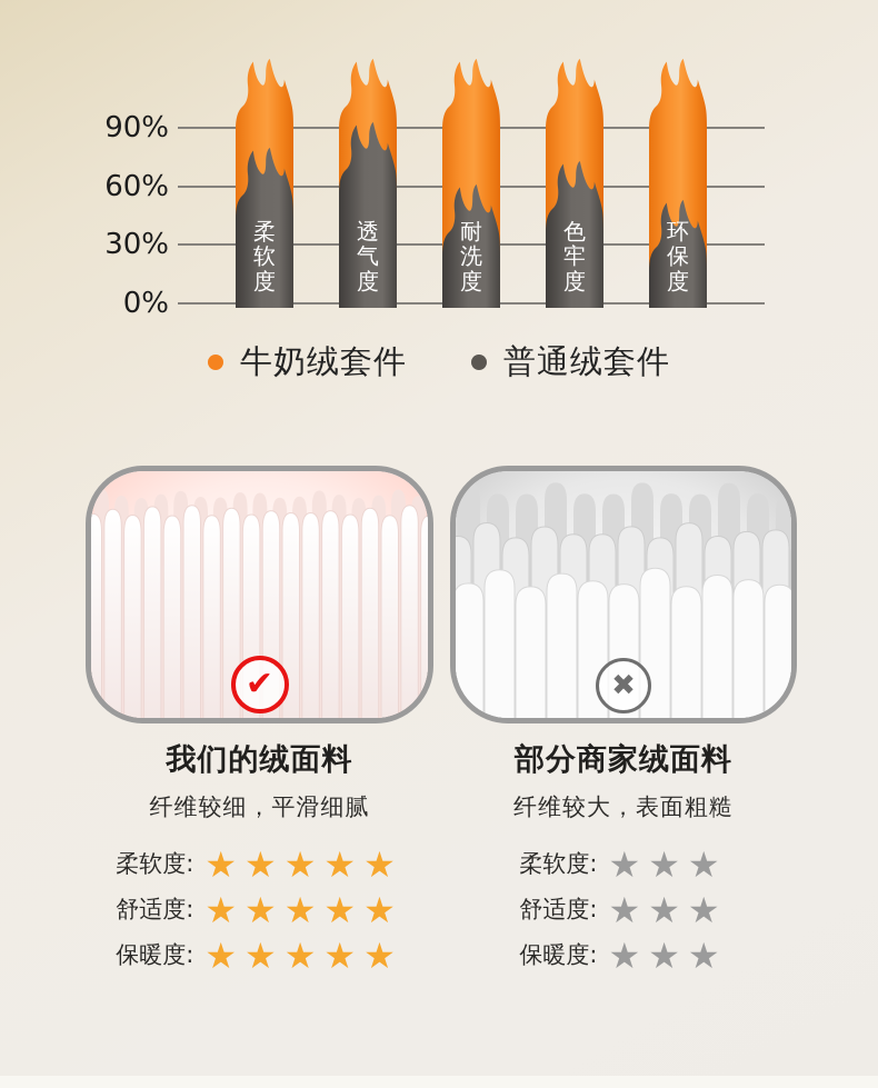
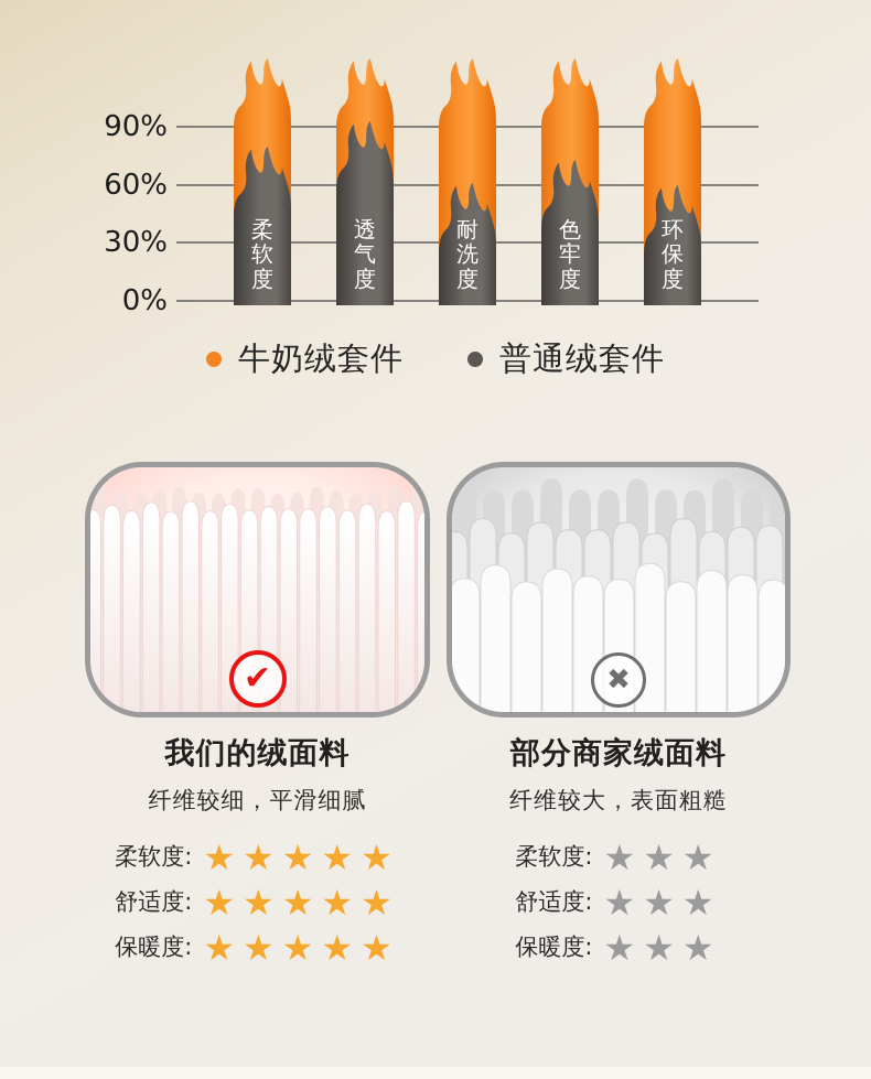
牛奶绒套件/耐洗度: 75% -> 98%
牛奶绒套件/色牢度: 65% -> 98%
普通绒套件/环保度: 38% -> 45%
